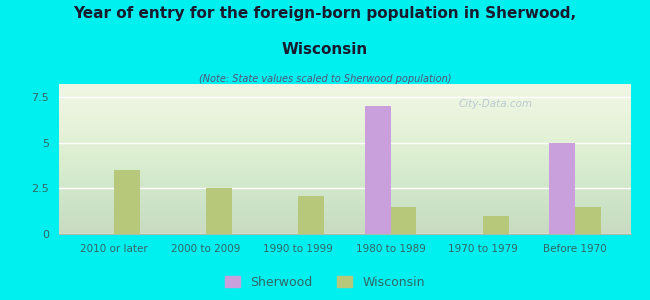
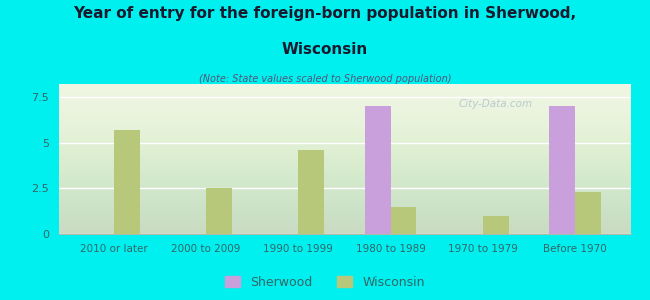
Wisconsin/2010 or later: 3.5 -> 5.7
Wisconsin/1990 to 1999: 2.1 -> 4.6
Sherwood/Before 1970: 5 -> 7
Wisconsin/Before 1970: 1.5 -> 2.3
